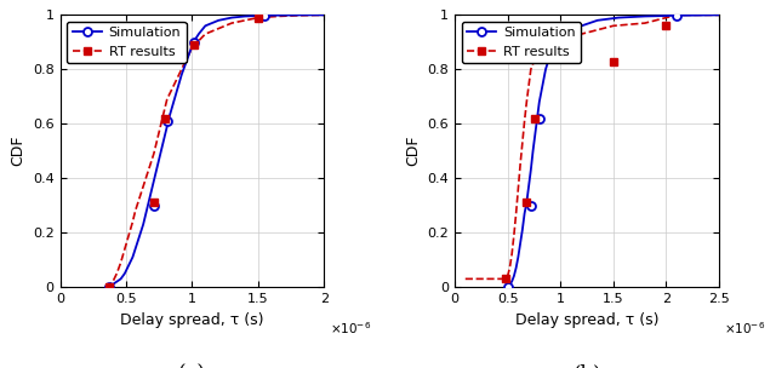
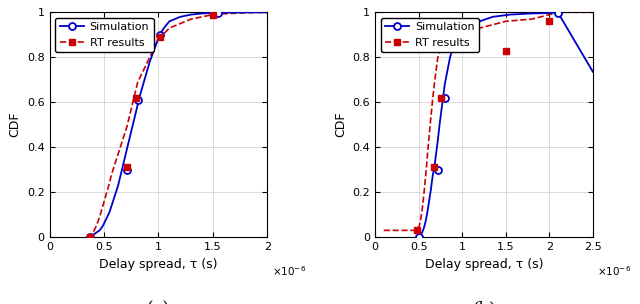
Simulation/2.5: 1.000 -> 0.735
